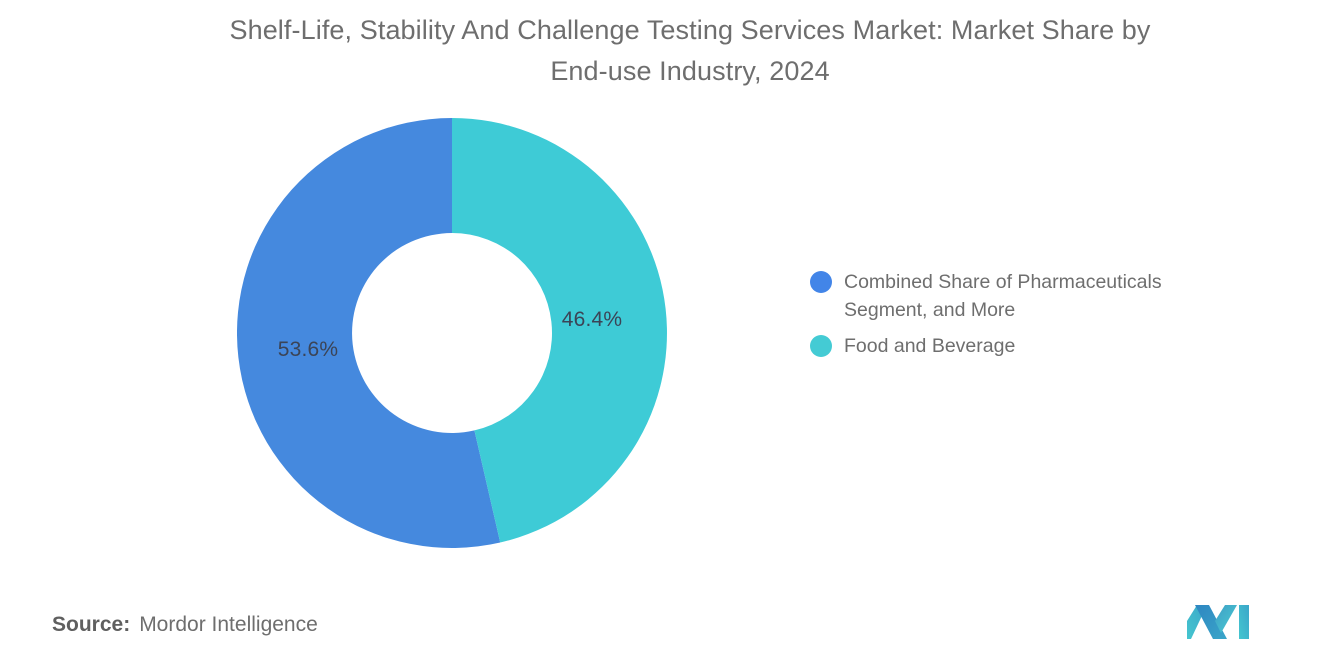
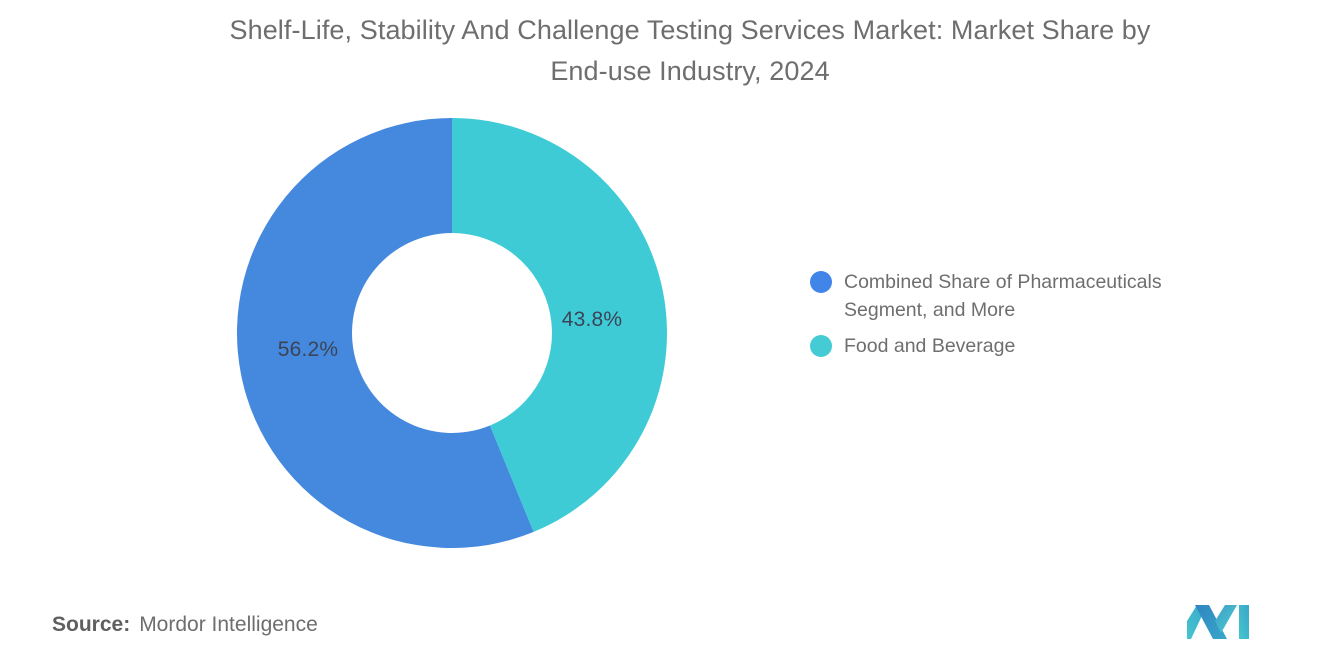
Combined Share of Pharmaceuticals Segment, and More: 53.6% -> 56.2%
Food and Beverage: 46.4% -> 43.8%
